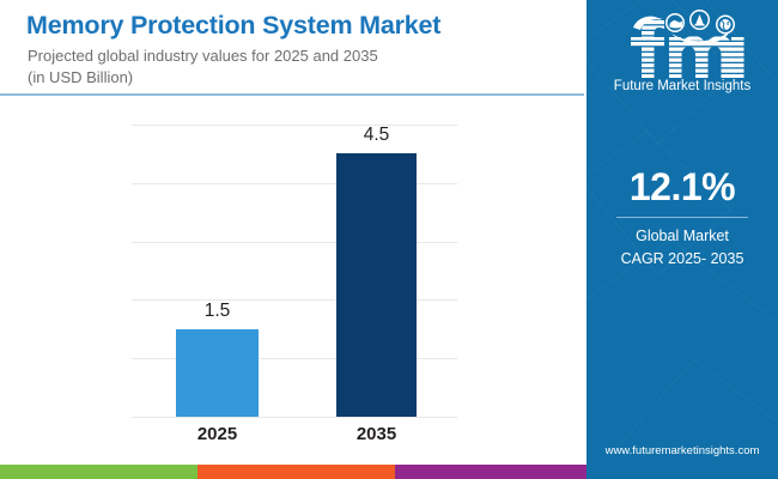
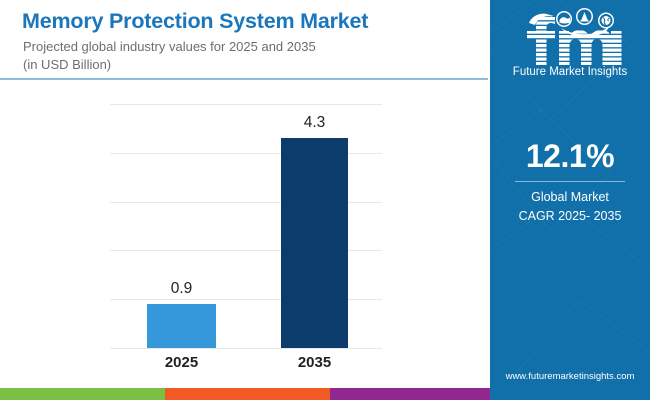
2025: 1.5 -> 0.9
2035: 4.5 -> 4.3
